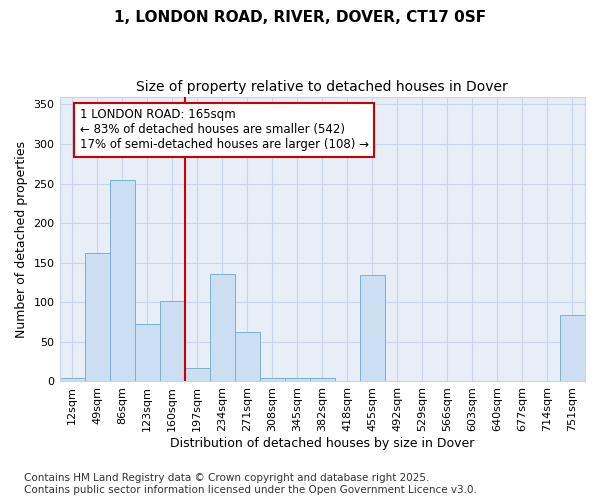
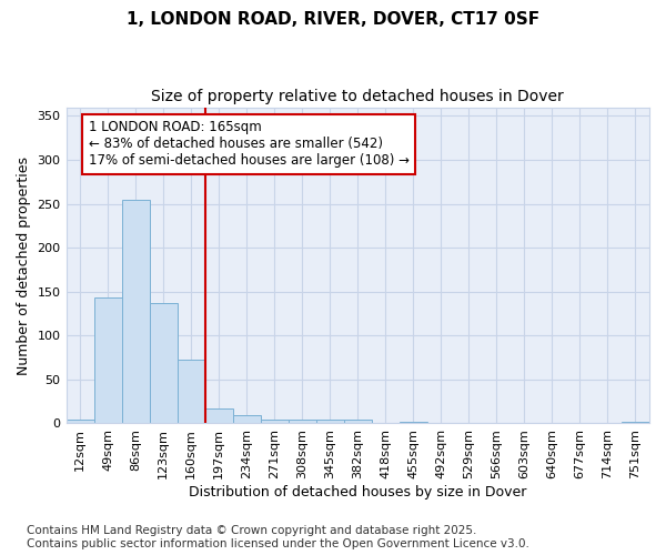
49sqm: 162 -> 143
123sqm: 72 -> 137
160sqm: 102 -> 73
234sqm: 136 -> 10
271sqm: 62 -> 5
455sqm: 134 -> 2
751sqm: 84 -> 2
